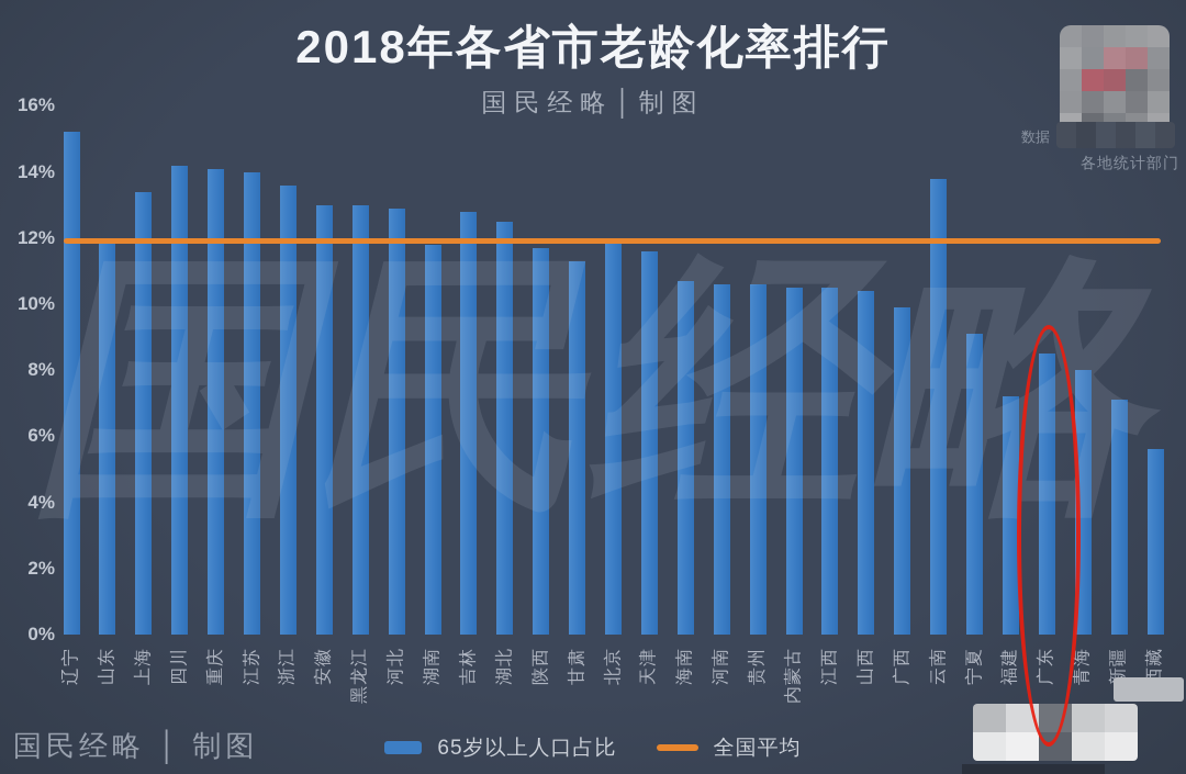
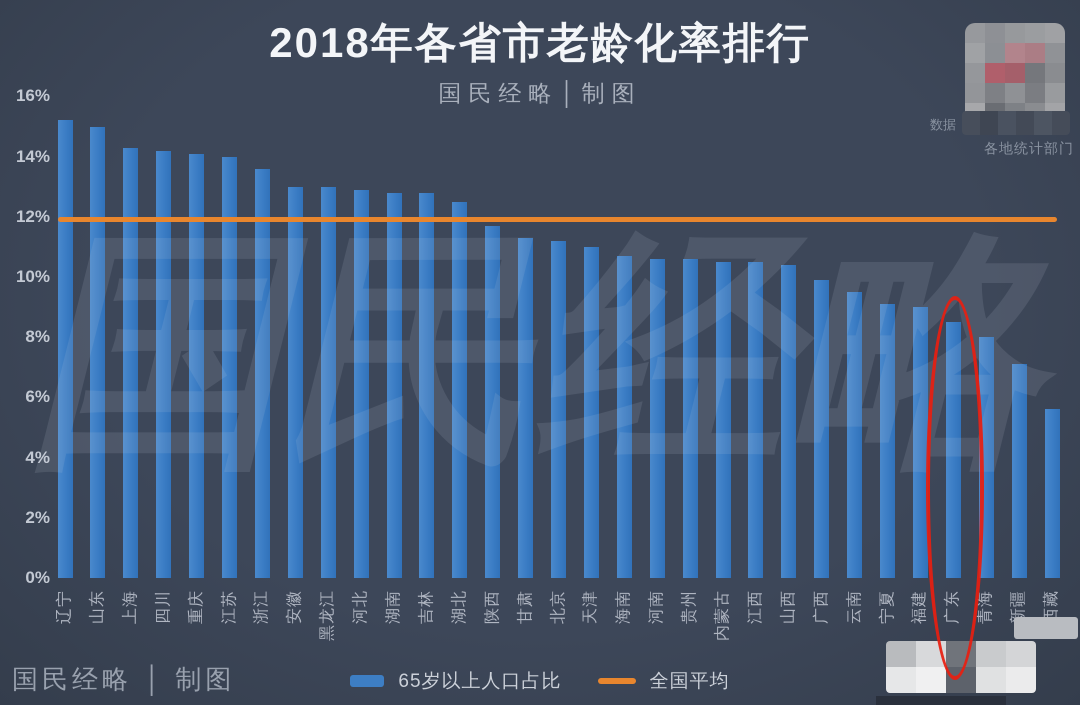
山东: 12.0% -> 15.0%
上海: 13.4% -> 14.3%
湖南: 11.8% -> 12.8%
北京: 12.0% -> 11.2%
天津: 11.6% -> 11.0%
云南: 13.8% -> 9.5%
福建: 7.2% -> 9.0%
